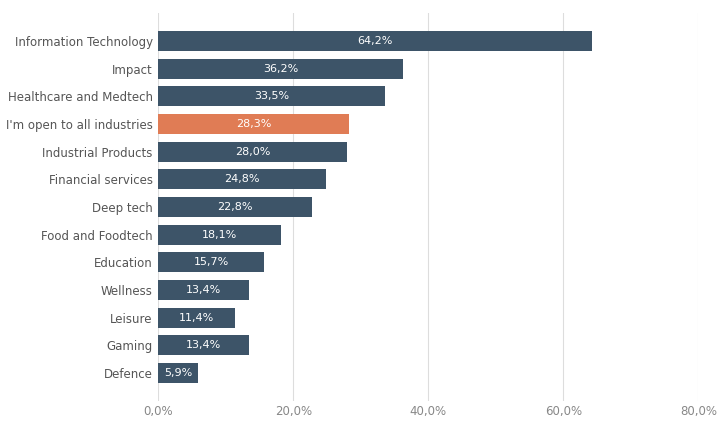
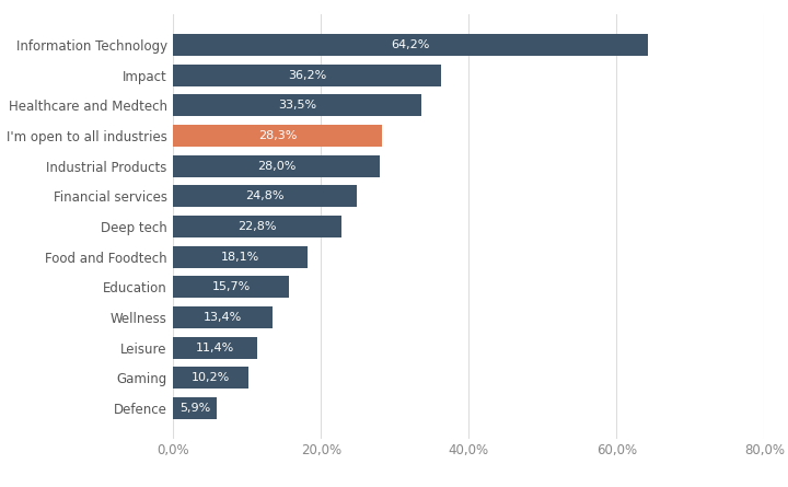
Gaming: 13,4% -> 10,2%
